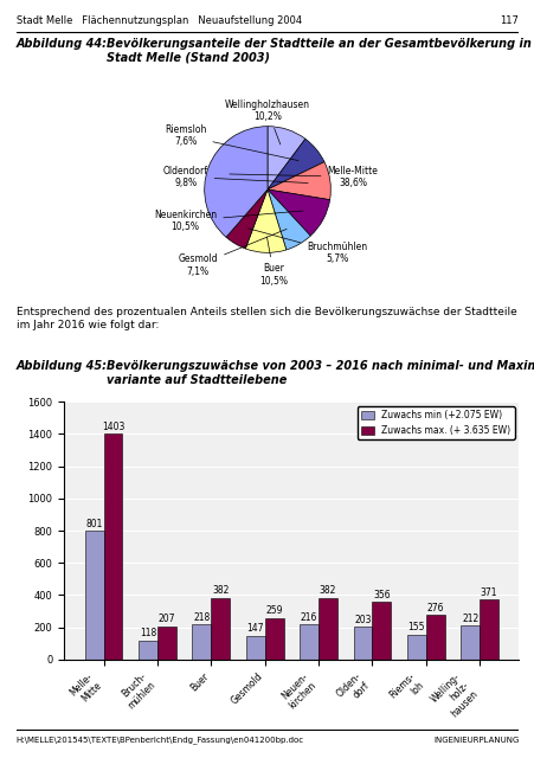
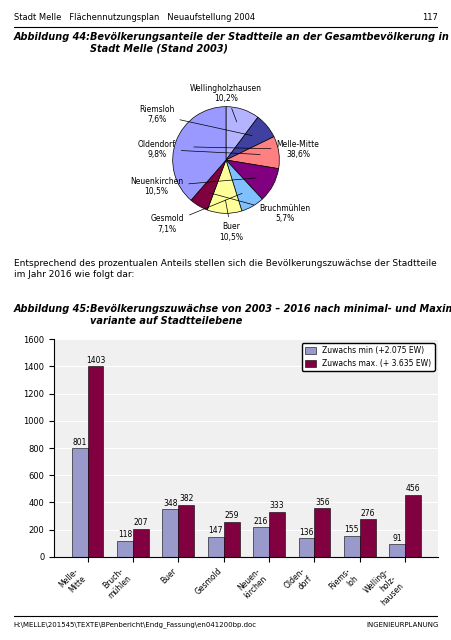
Zuwachs min (+2.075 EW)/Buer: 218 -> 348
Zuwachs max. (+ 3.635 EW)/Neuen- kirchen: 382 -> 333
Zuwachs min (+2.075 EW)/Olden- dorf: 203 -> 136
Zuwachs min (+2.075 EW)/Welling- holz- hausen: 212 -> 91
Zuwachs max. (+ 3.635 EW)/Welling- holz- hausen: 371 -> 456
